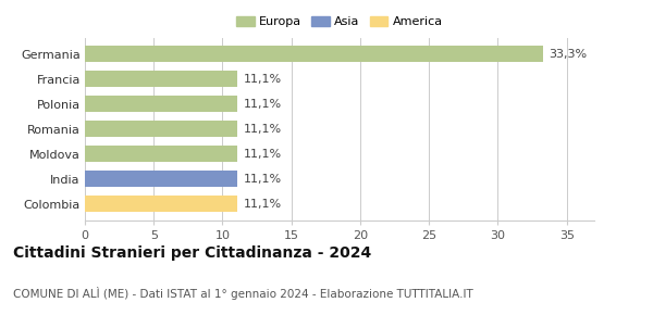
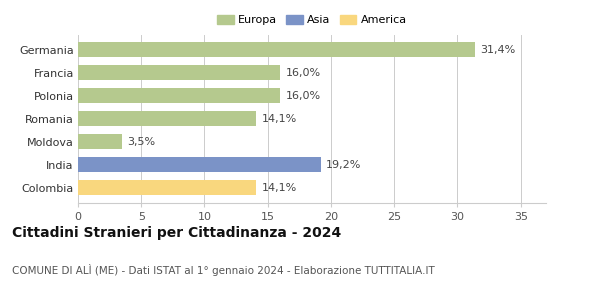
Germania: 33,3% -> 31,4%
Francia: 11,1% -> 16,0%
Polonia: 11,1% -> 16,0%
Romania: 11,1% -> 14,1%
Moldova: 11,1% -> 3,5%
India: 11,1% -> 19,2%
Colombia: 11,1% -> 14,1%
